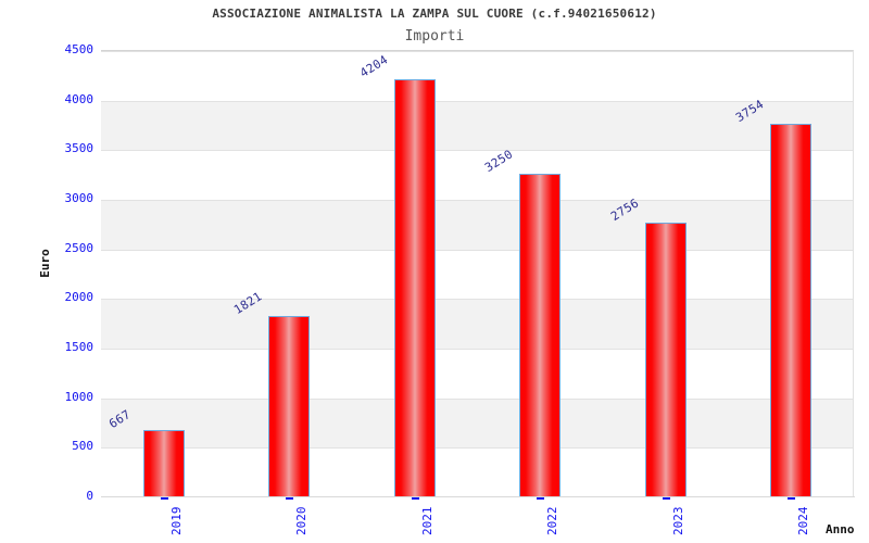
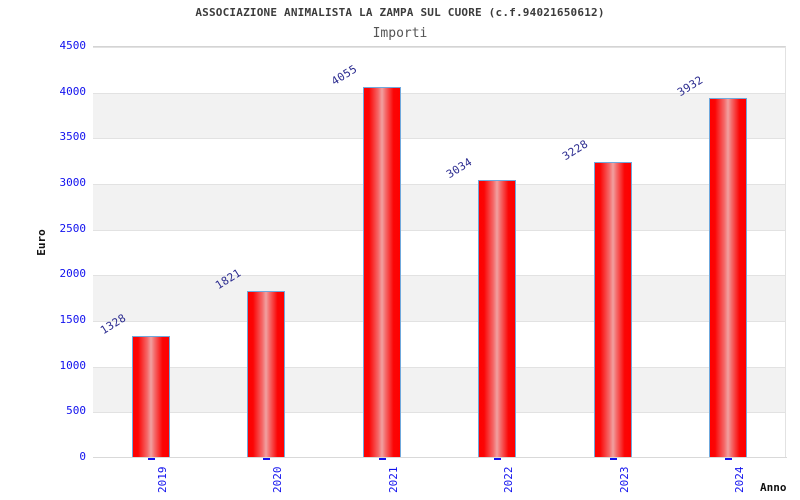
2019: 667 -> 1328
2021: 4204 -> 4055
2022: 3250 -> 3034
2023: 2756 -> 3228
2024: 3754 -> 3932
